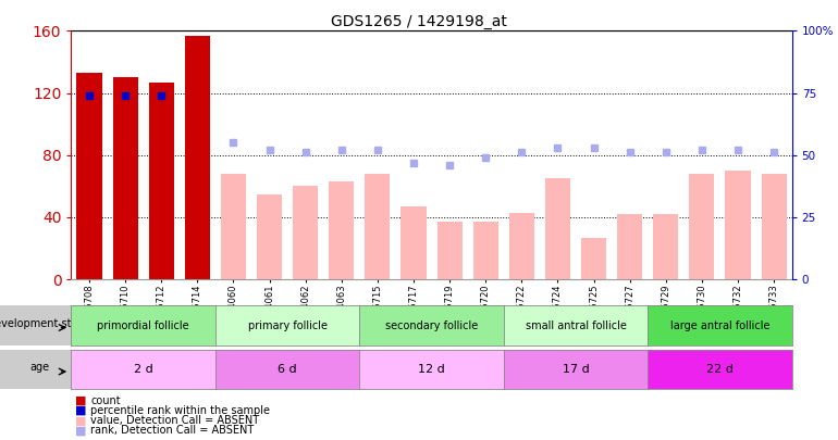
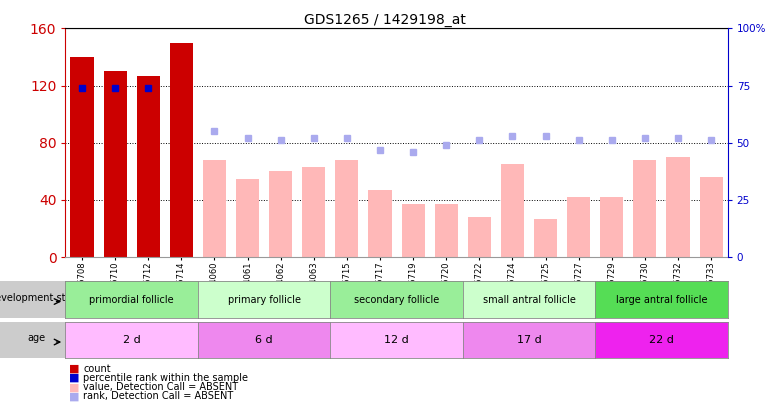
GSM75708: 133 -> 140
GSM75714: 157 -> 150
GSM75722: 43 -> 28
GSM75733: 68 -> 56
